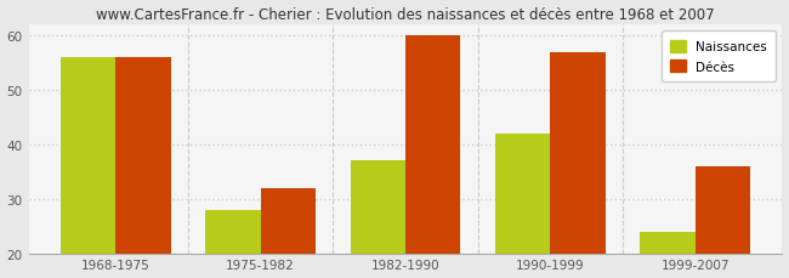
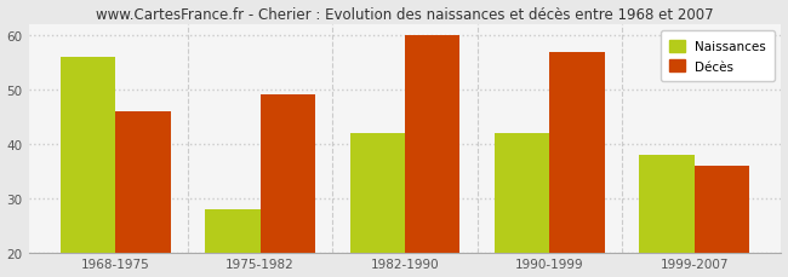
Décès/1968-1975: 56 -> 46
Décès/1975-1982: 32 -> 49
Naissances/1982-1990: 37 -> 42
Naissances/1999-2007: 24 -> 38
